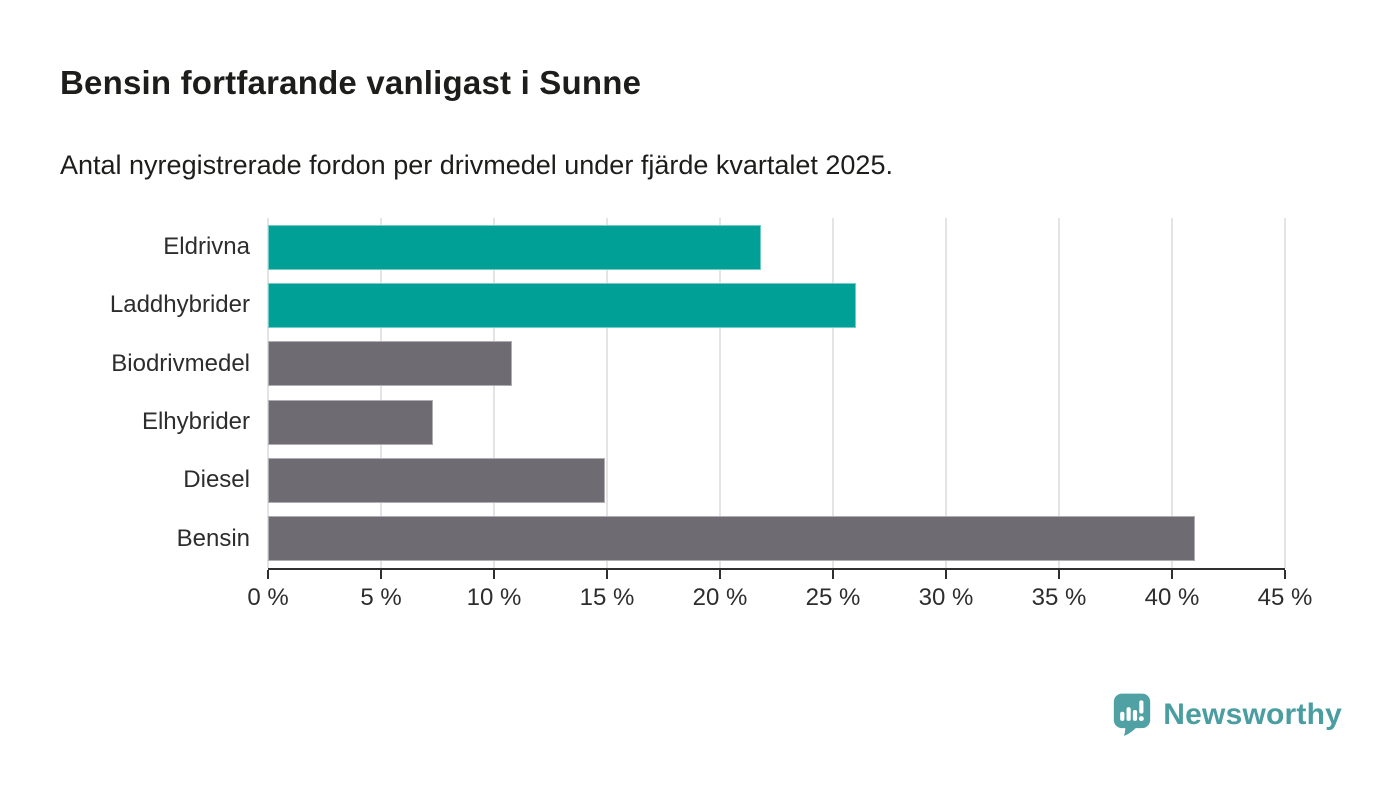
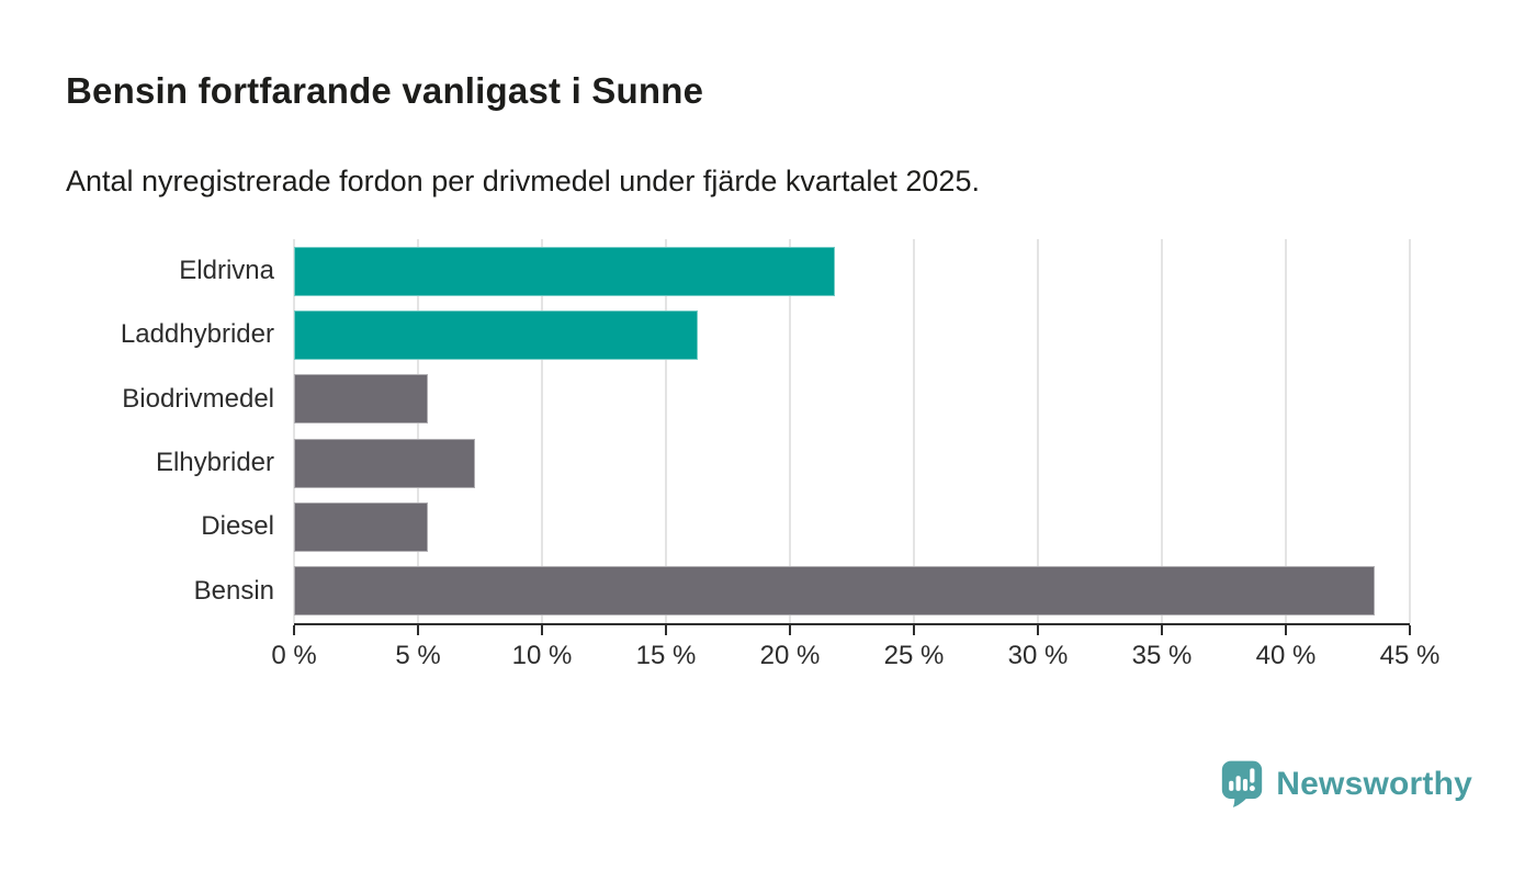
Laddhybrider: 26.0% -> 16.3%
Biodrivmedel: 10.8% -> 5.4%
Diesel: 14.9% -> 5.4%
Bensin: 41.0% -> 43.6%
